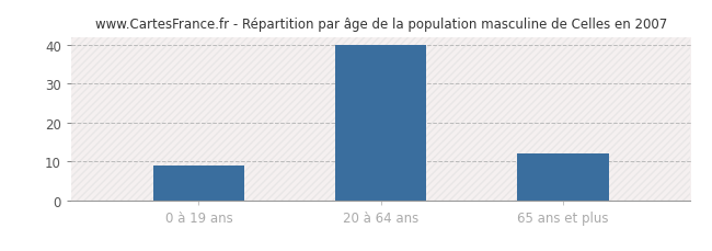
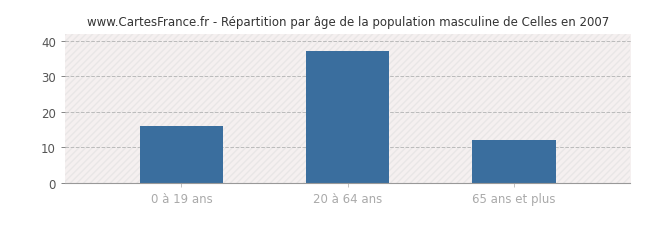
0 à 19 ans: 9 -> 16
20 à 64 ans: 40 -> 37
